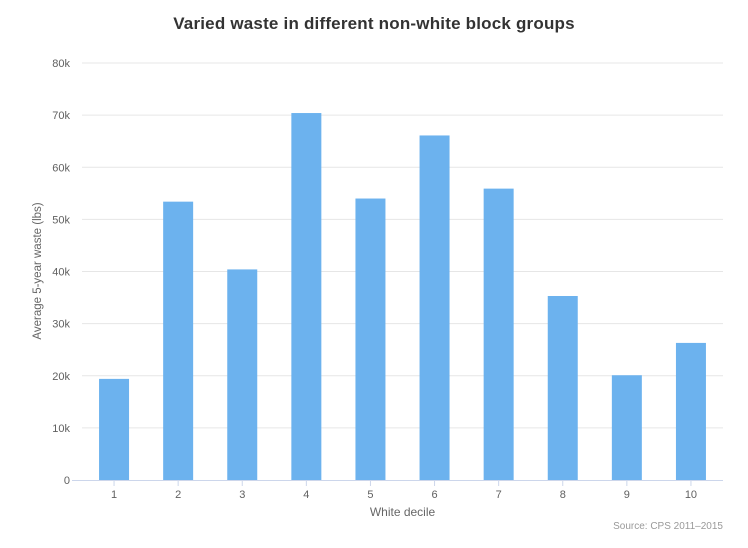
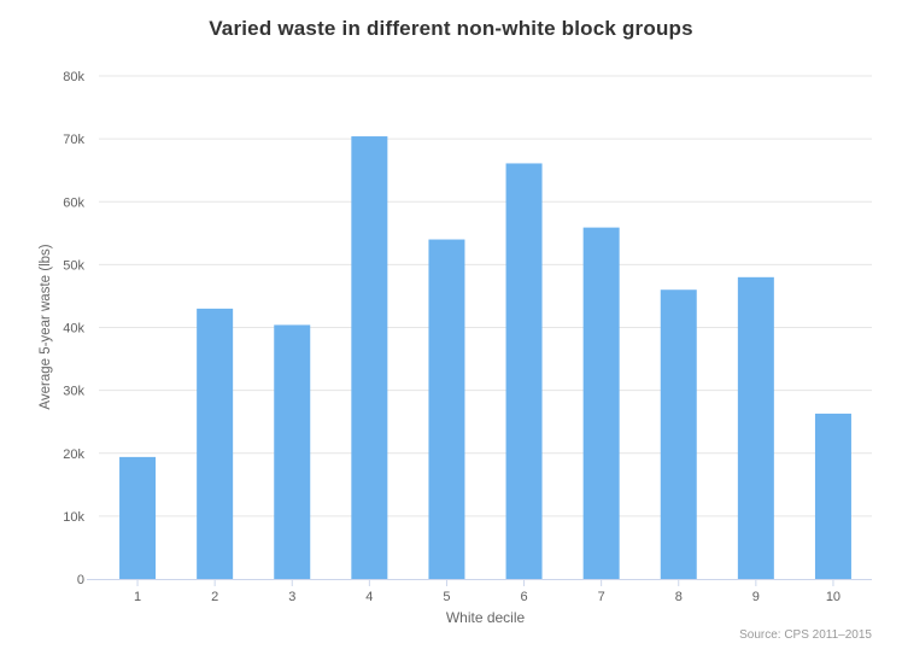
2: 53k -> 43k
8: 35k -> 46k
9: 20k -> 48k
